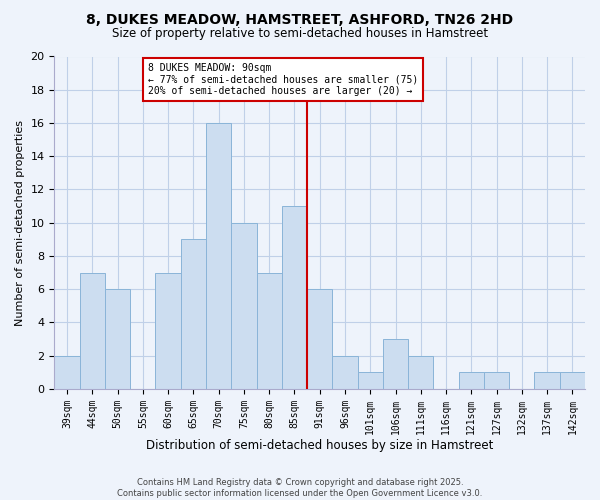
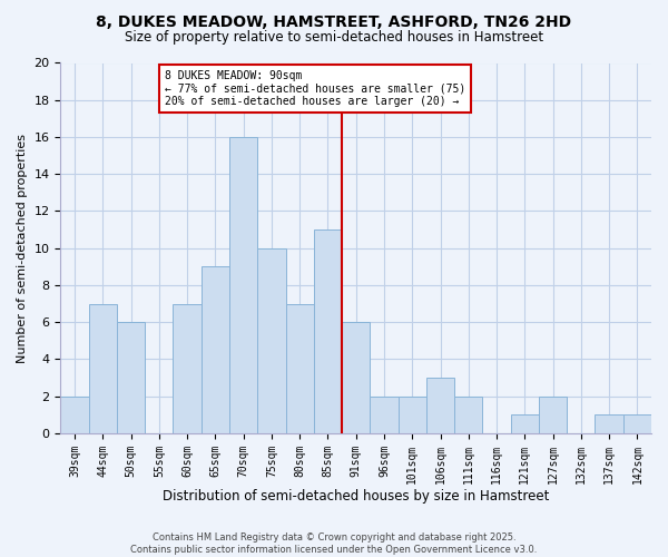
101sqm: 1 -> 2
127sqm: 1 -> 2
